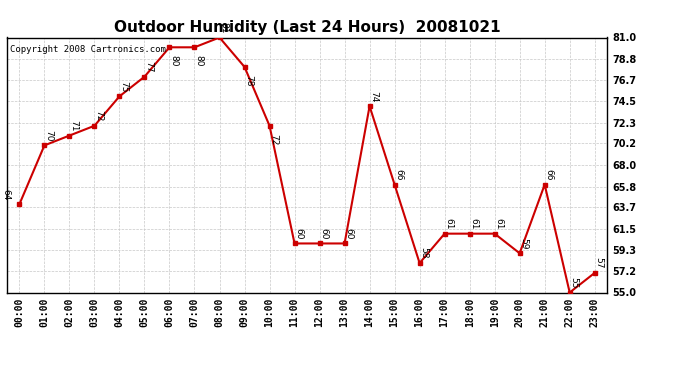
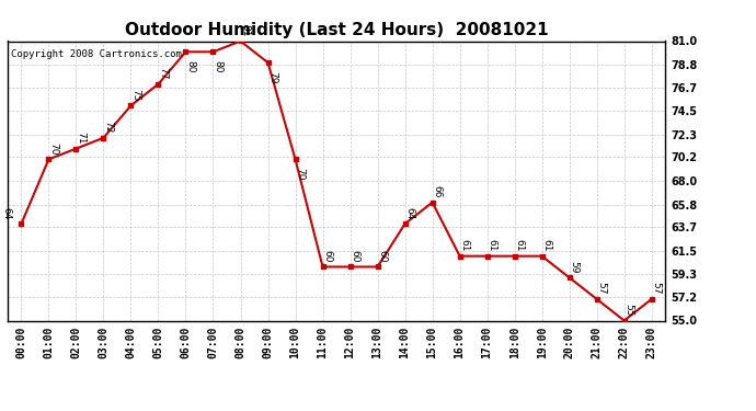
09:00: 78 -> 79
10:00: 72 -> 70
14:00: 74 -> 64
16:00: 58 -> 61
21:00: 66 -> 57
